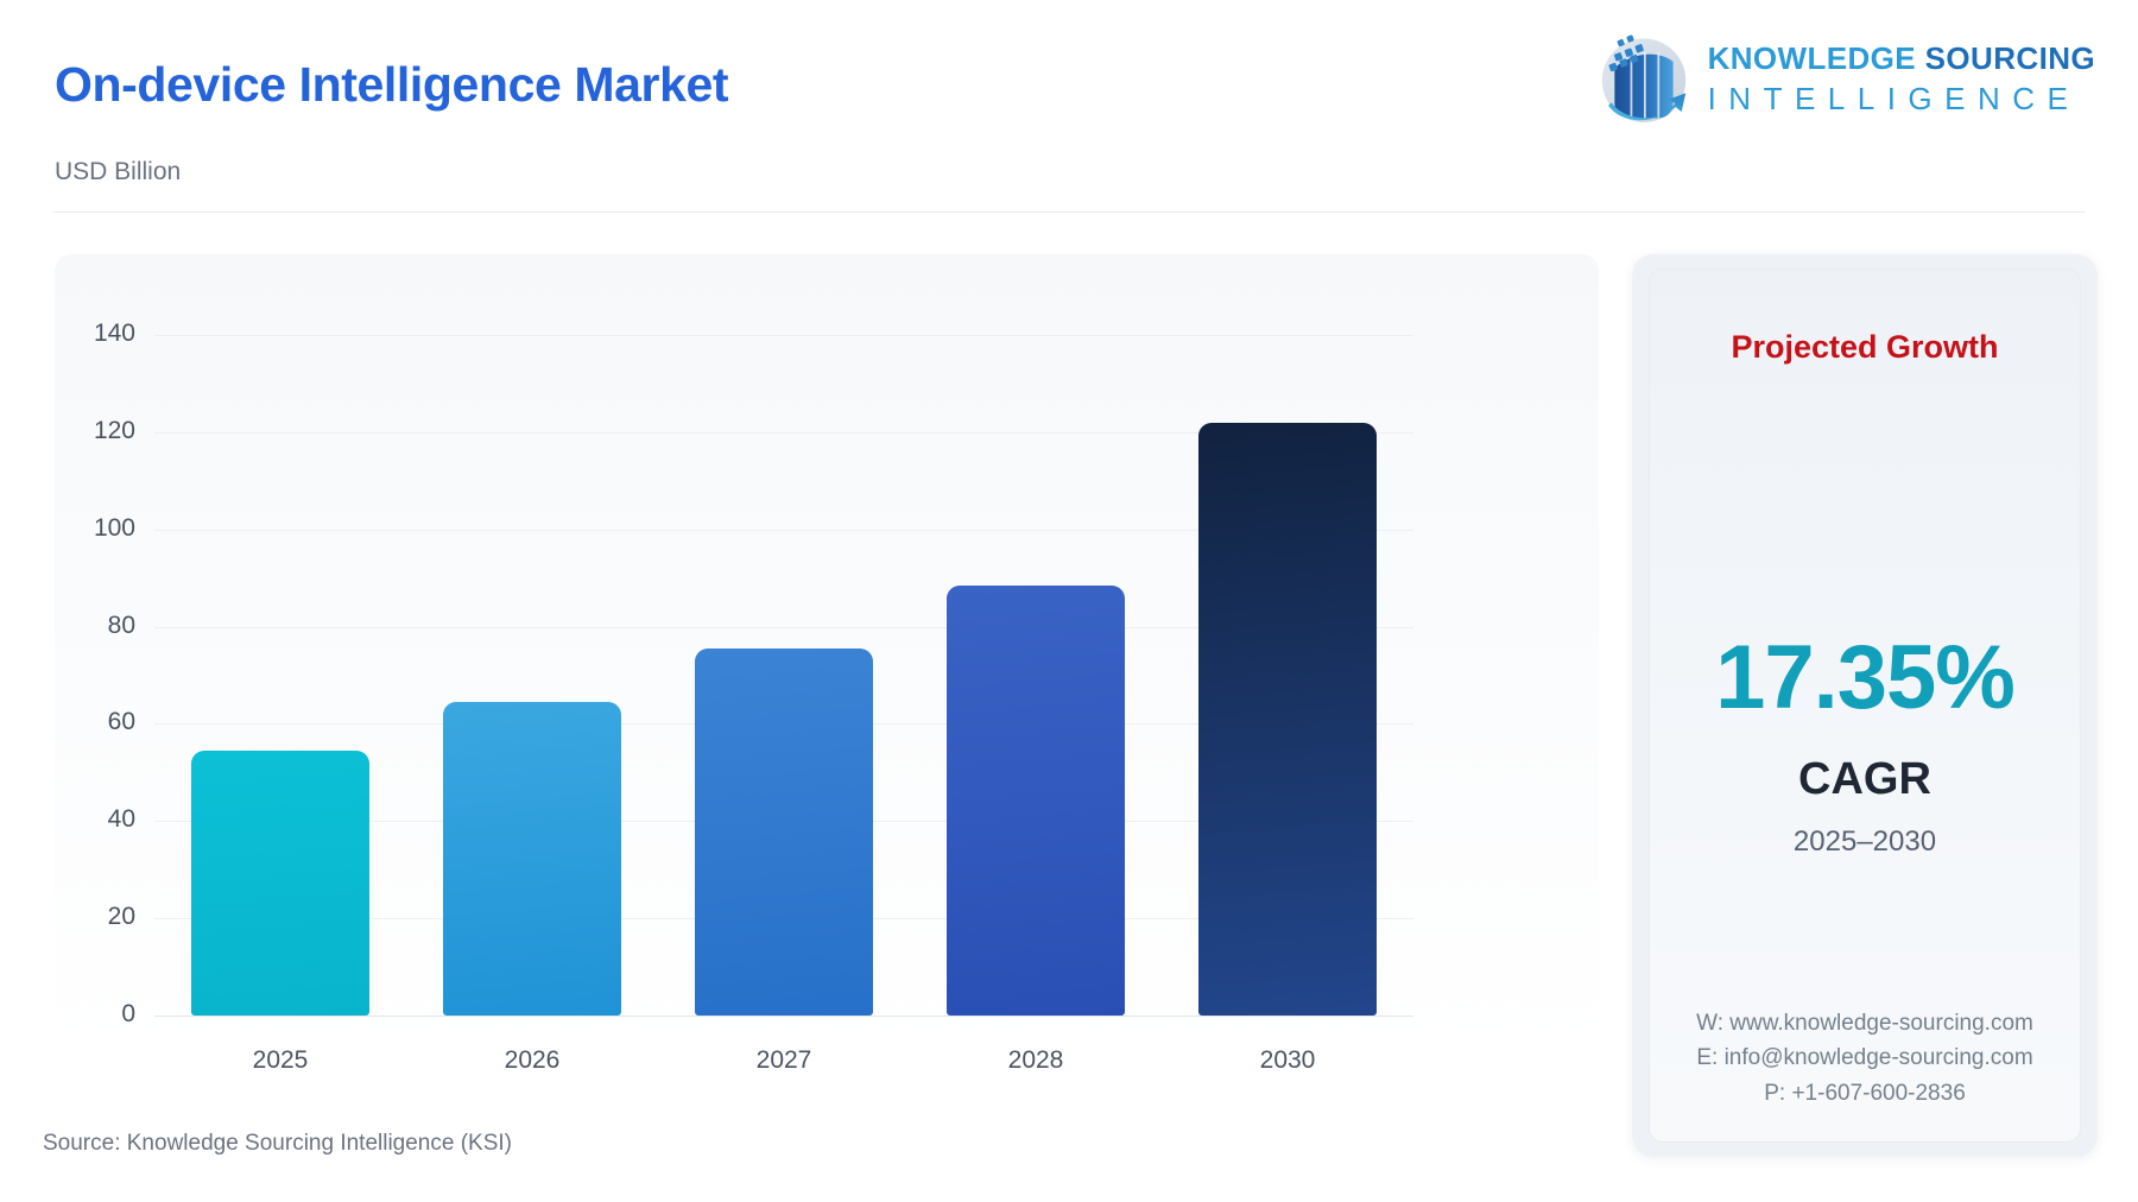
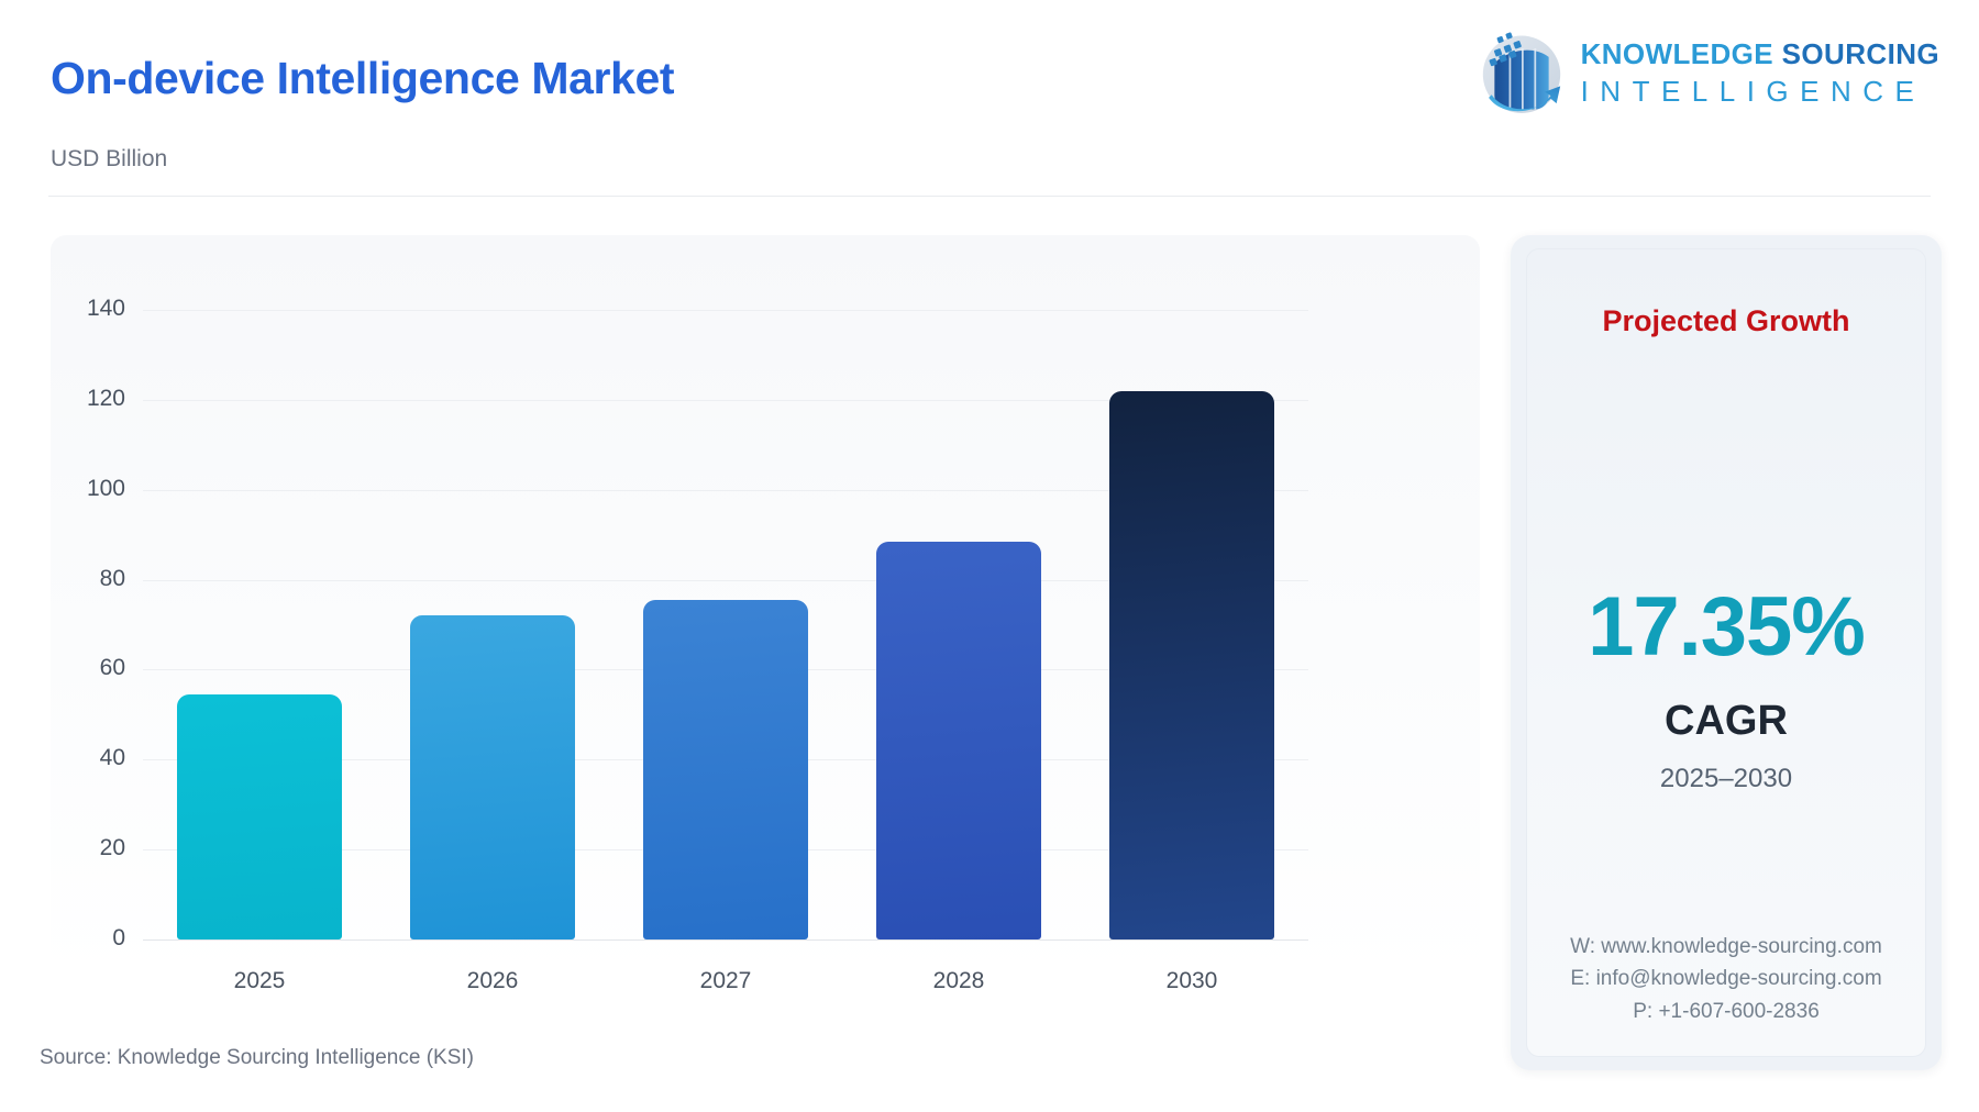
2026: 64 -> 72
